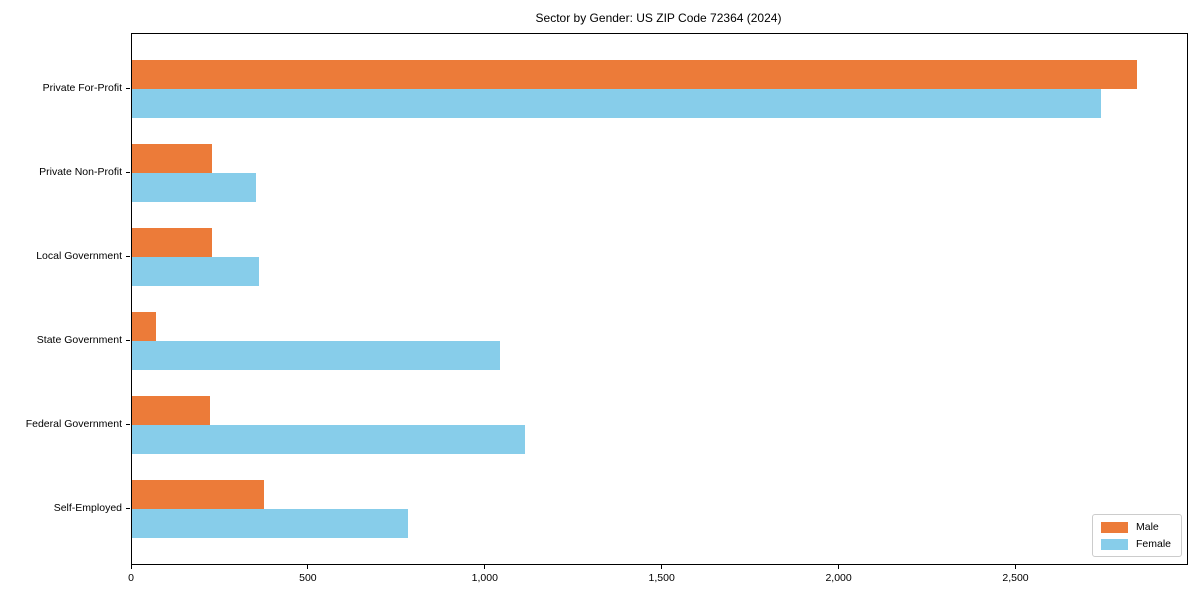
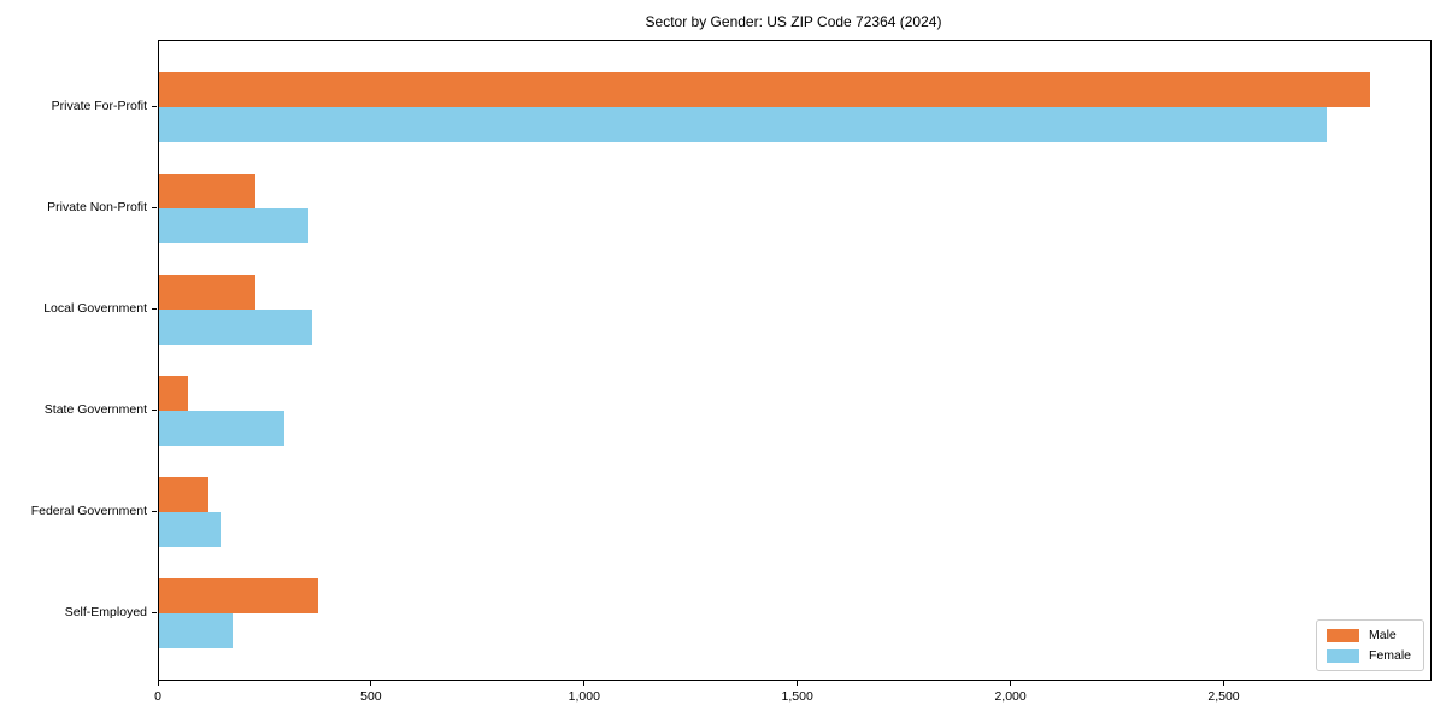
Female/State Government: 1040 -> 300
Male/Federal Government: 220 -> 120
Female/Federal Government: 1110 -> 140
Female/Self-Employed: 780 -> 170
